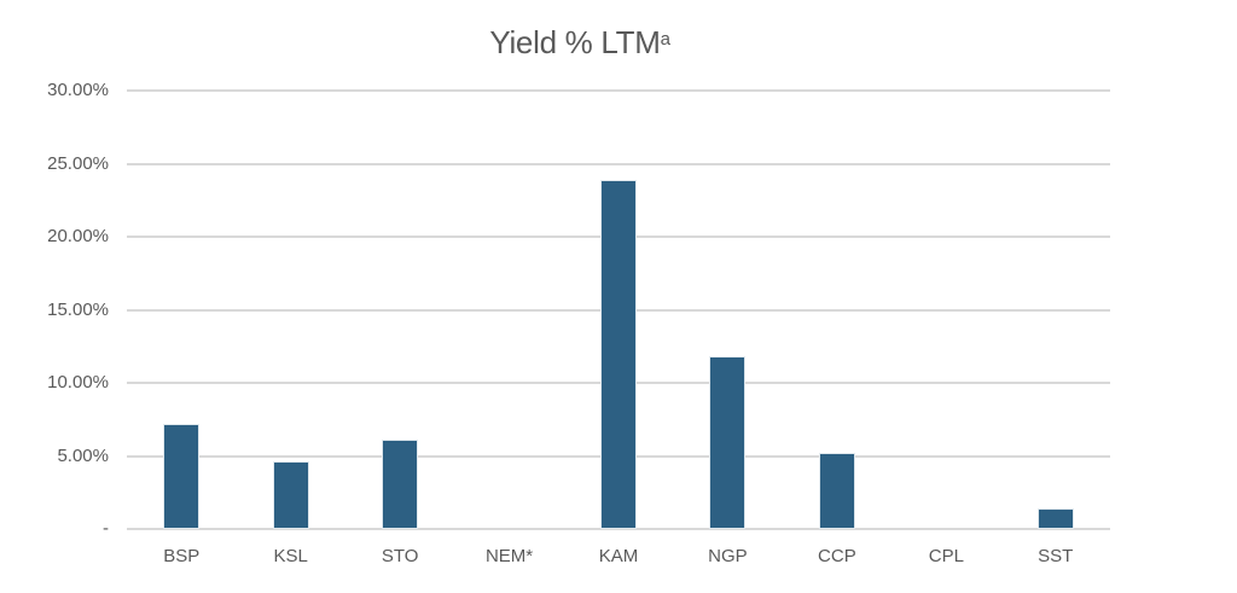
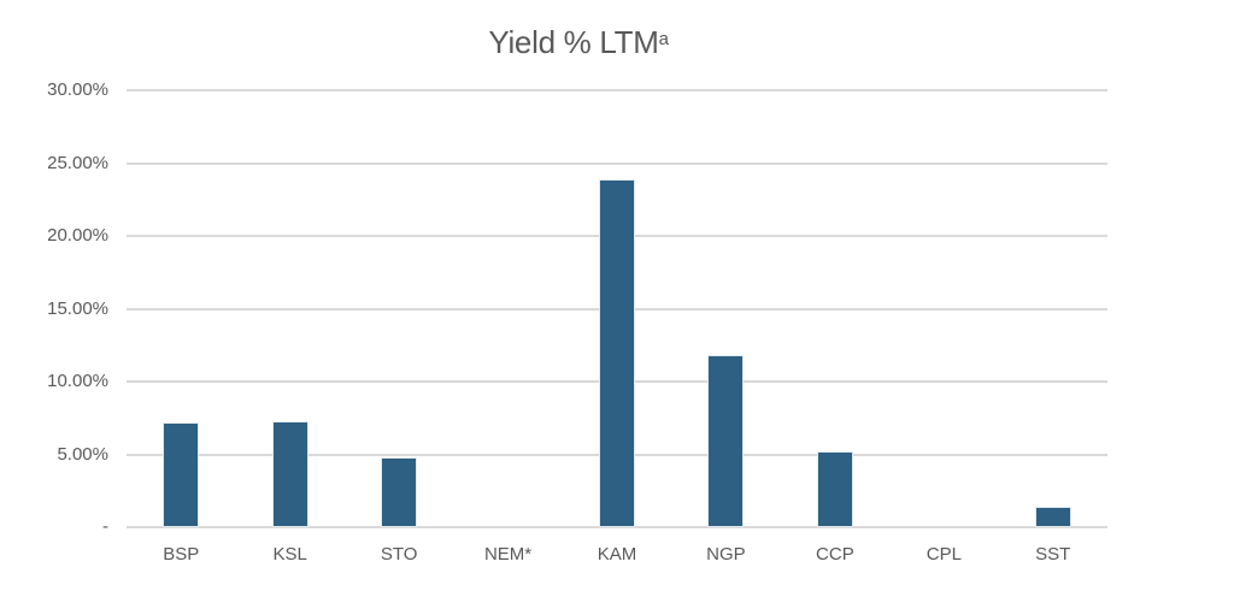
KSL: 4.6% -> 7.3%
STO: 6.1% -> 4.8%
